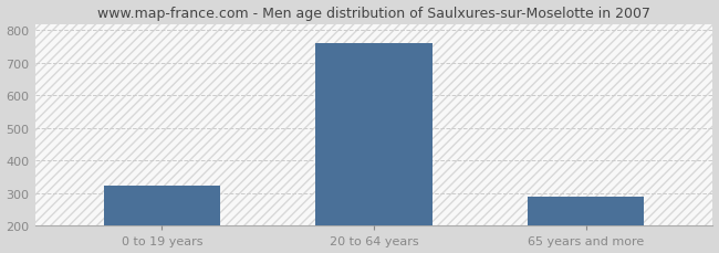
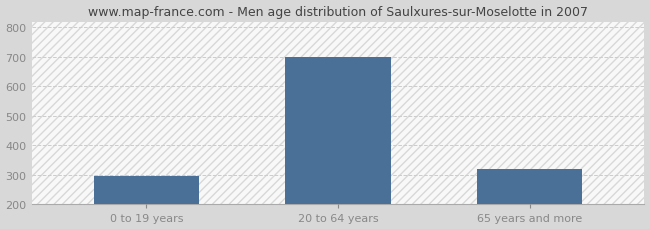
0 to 19 years: 325 -> 295
20 to 64 years: 762 -> 700
65 years and more: 288 -> 320
